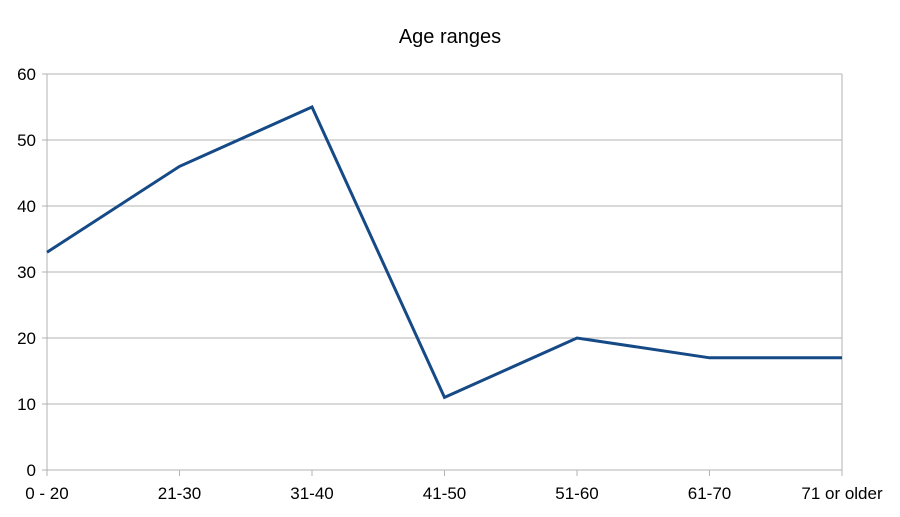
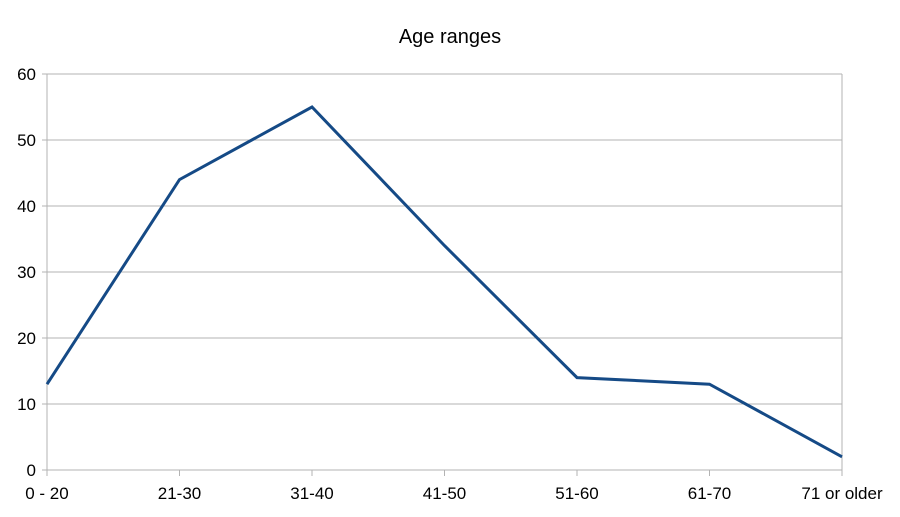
0 - 20: 33 -> 13
21-30: 46 -> 44
41-50: 11 -> 34
51-60: 20 -> 14
61-70: 17 -> 13
71 or older: 17 -> 2
